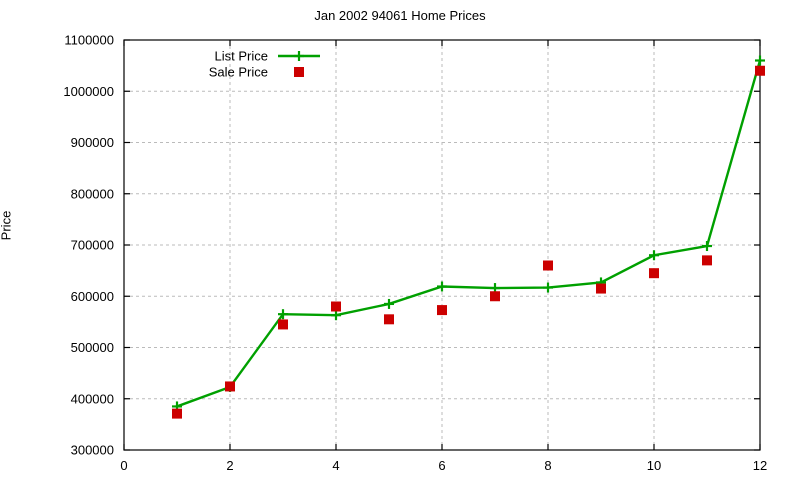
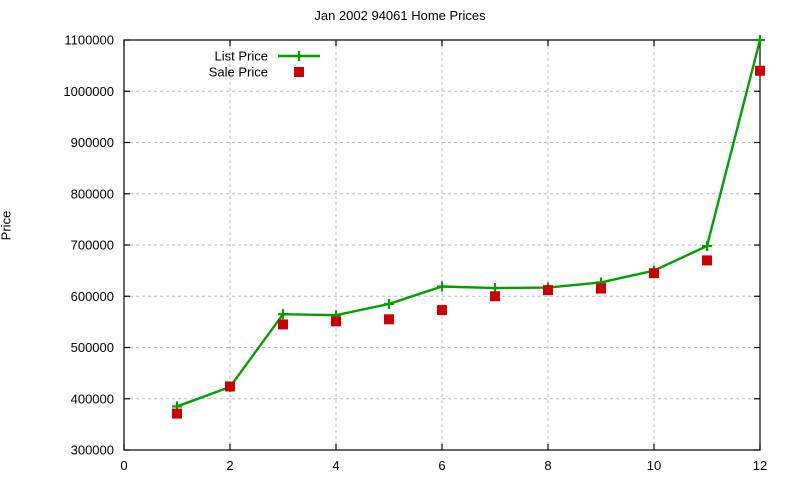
Sale Price/4: 580000 -> 550000
Sale Price/8: 660000 -> 610000
List Price/10: 680000 -> 650000
List Price/12: 1060000 -> 1100000
